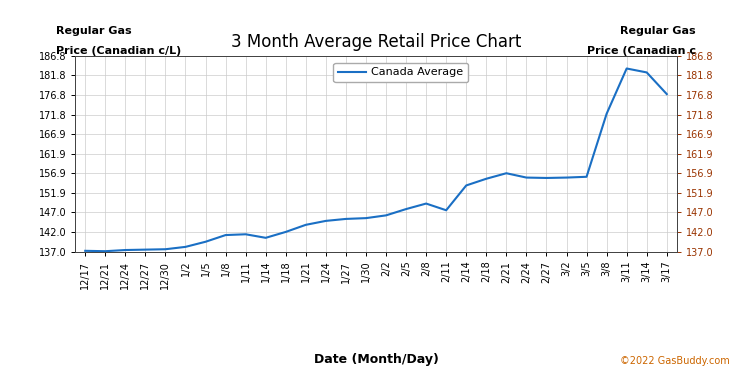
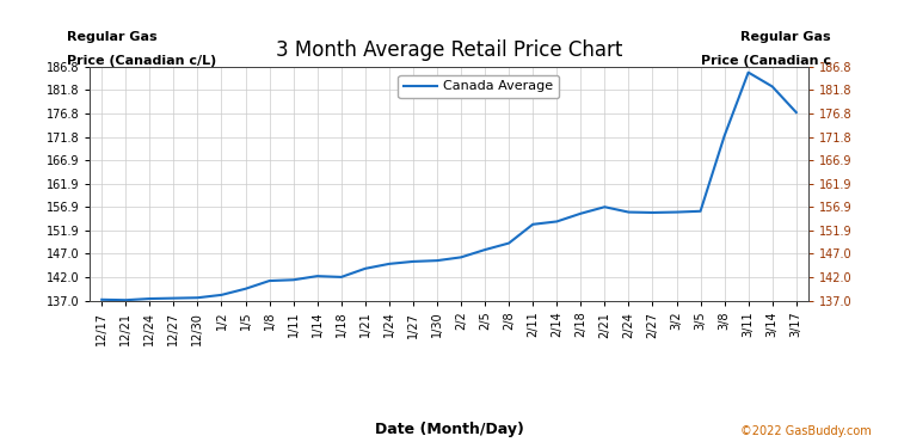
1/14: 140.5 -> 142.2
2/11: 147.5 -> 153.2
3/11: 183.5 -> 185.5
